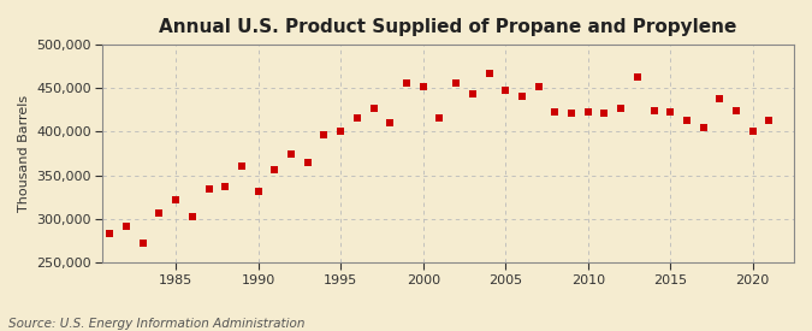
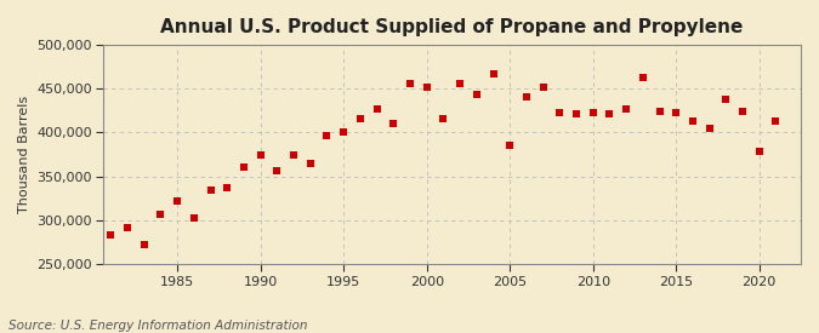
1990: 332,000 -> 374,000
2005: 447,000 -> 386,000
2020: 401,000 -> 378,000
